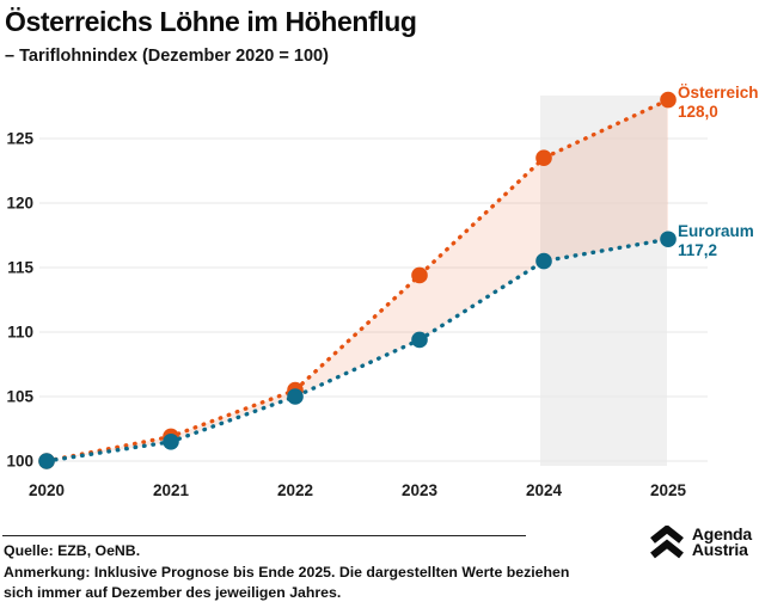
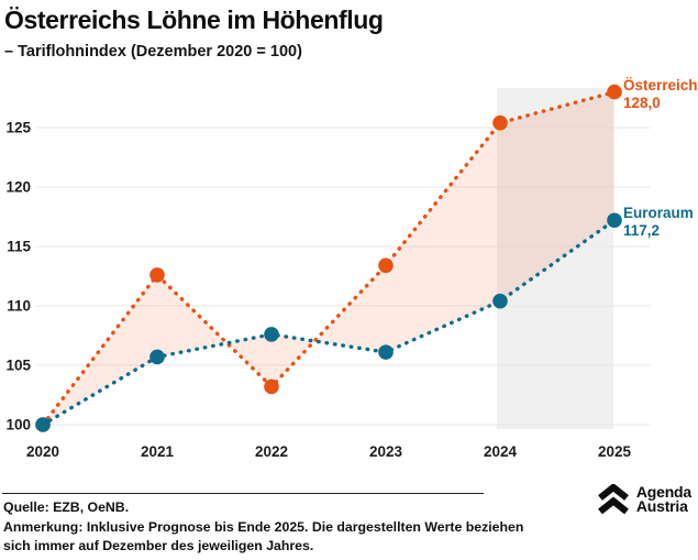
Österreich/2021: 101.9 -> 112.6
Euroraum/2021: 101.5 -> 105.7
Österreich/2022: 105.5 -> 103.2
Euroraum/2022: 105.0 -> 107.6
Österreich/2023: 114.4 -> 113.4
Euroraum/2023: 109.4 -> 106.1
Österreich/2024: 123.5 -> 125.4
Euroraum/2024: 115.5 -> 110.4
